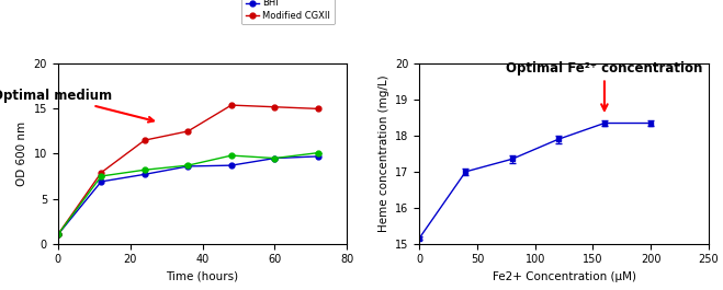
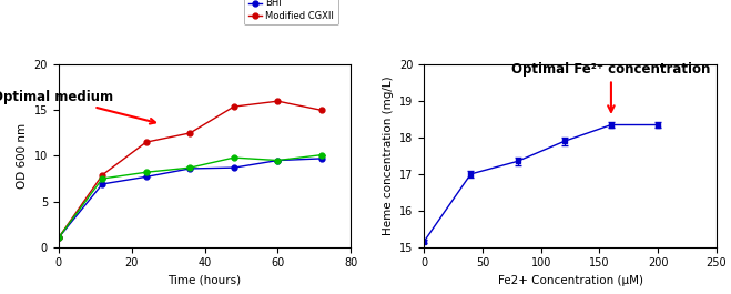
Modified CGXII/60: 15.2 -> 16.0
